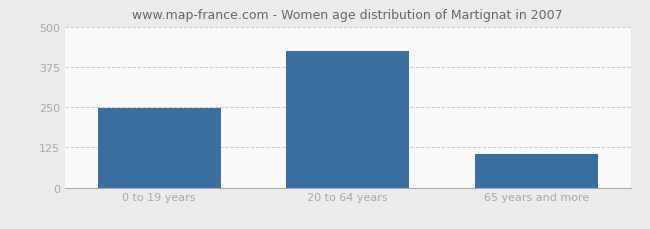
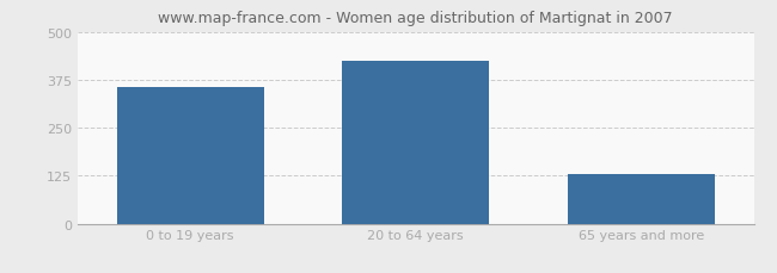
0 to 19 years: 248 -> 355
65 years and more: 105 -> 130
